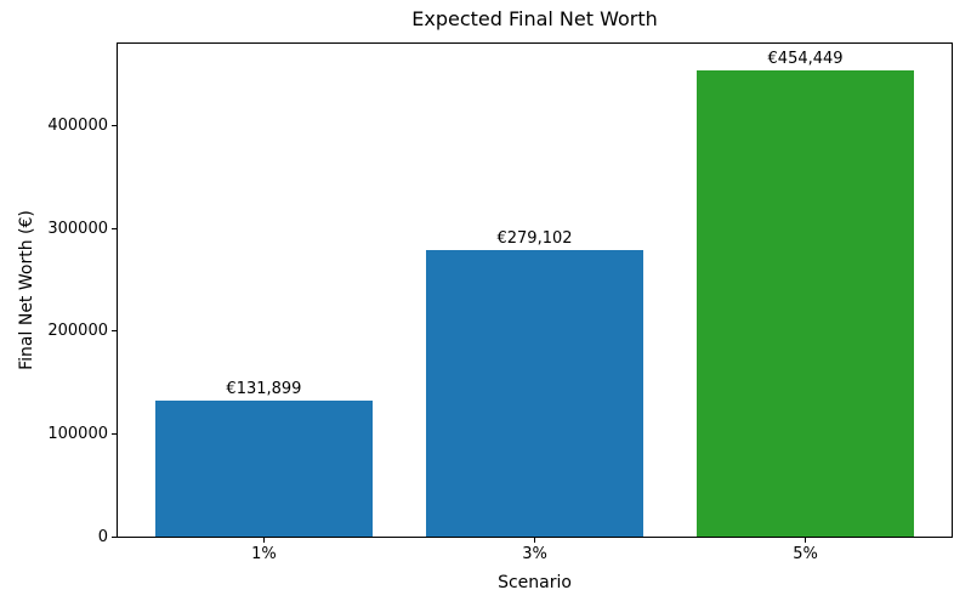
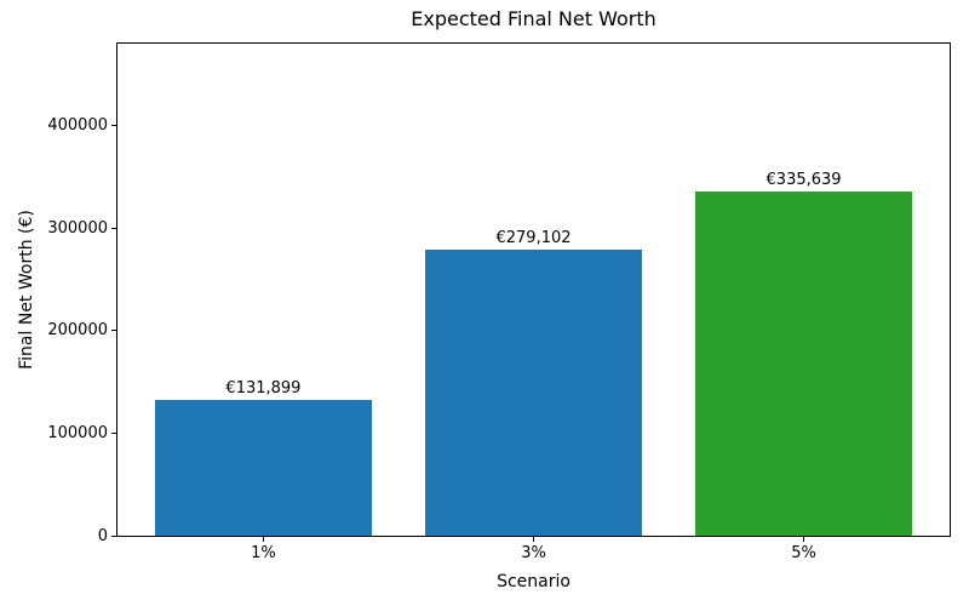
5%: €454,449 -> €335,639
